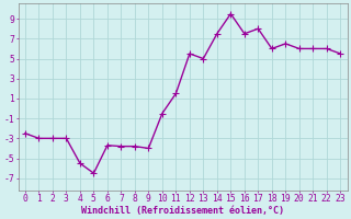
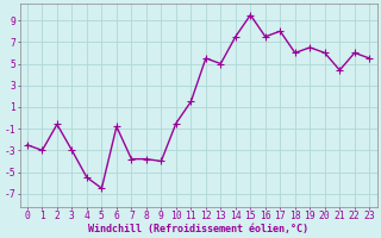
2: -3.0 -> -0.6
6: -3.7 -> -0.8
21: 6.0 -> 4.4
